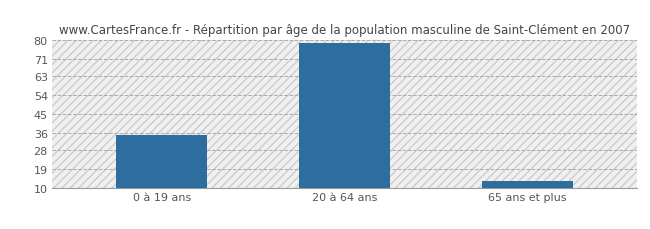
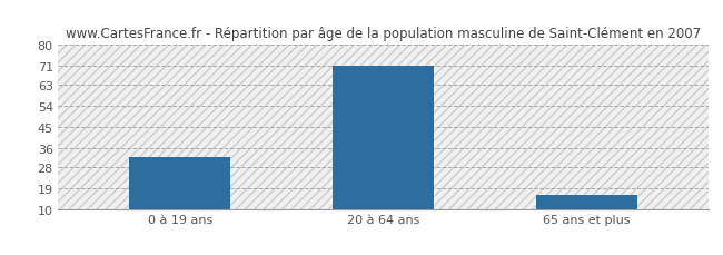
0 à 19 ans: 35 -> 32
20 à 64 ans: 79 -> 71
65 ans et plus: 13 -> 16
